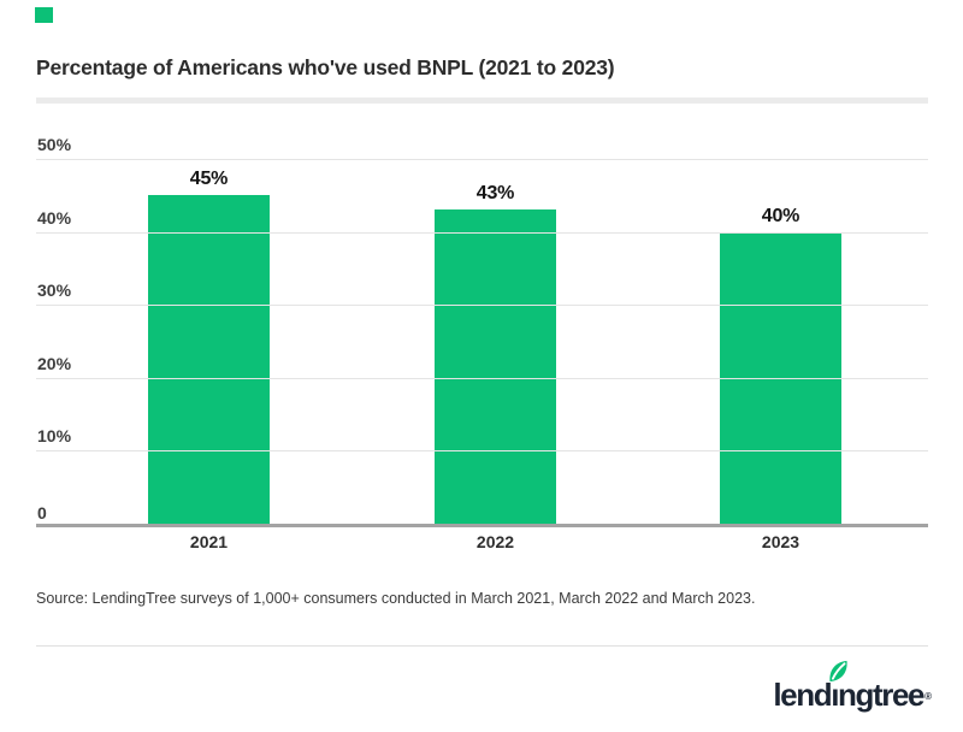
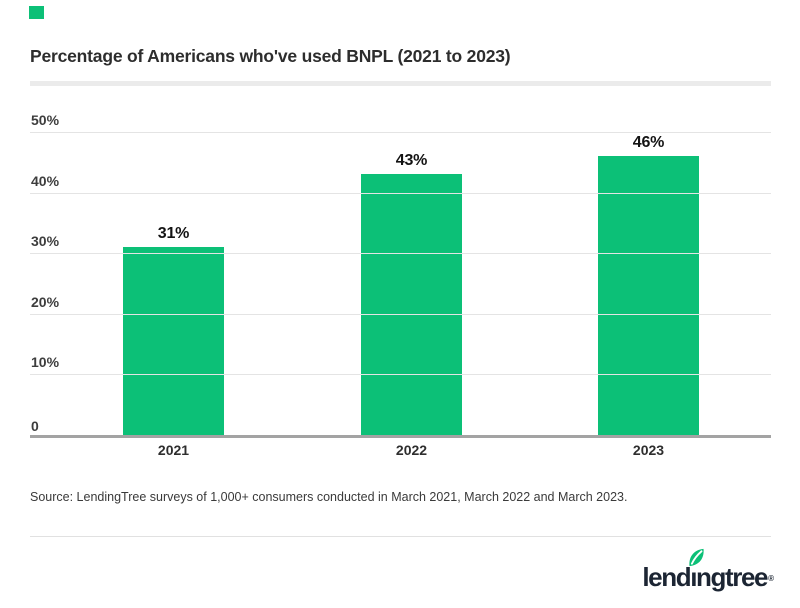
2021: 45% -> 31%
2023: 40% -> 46%
